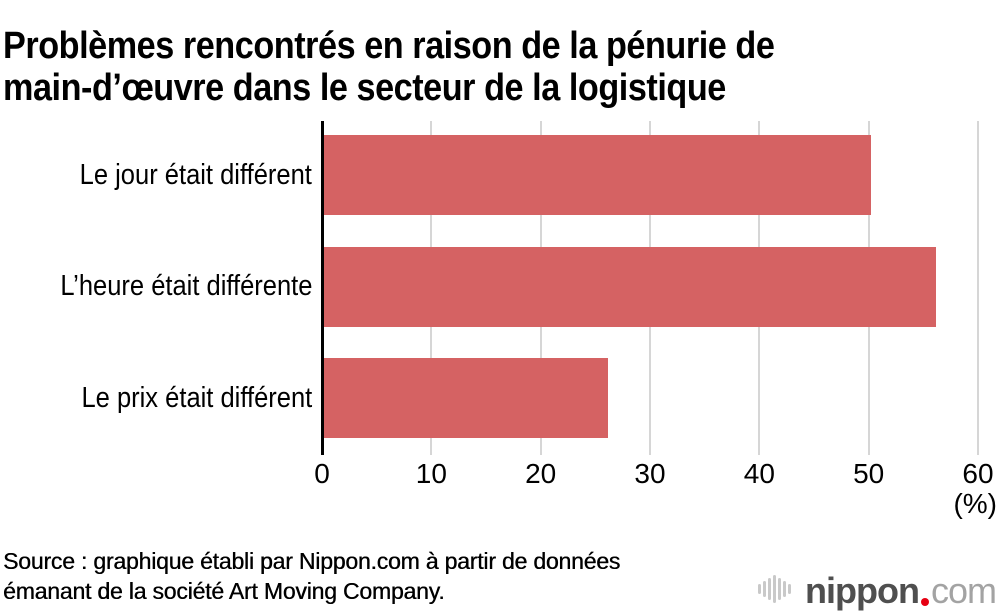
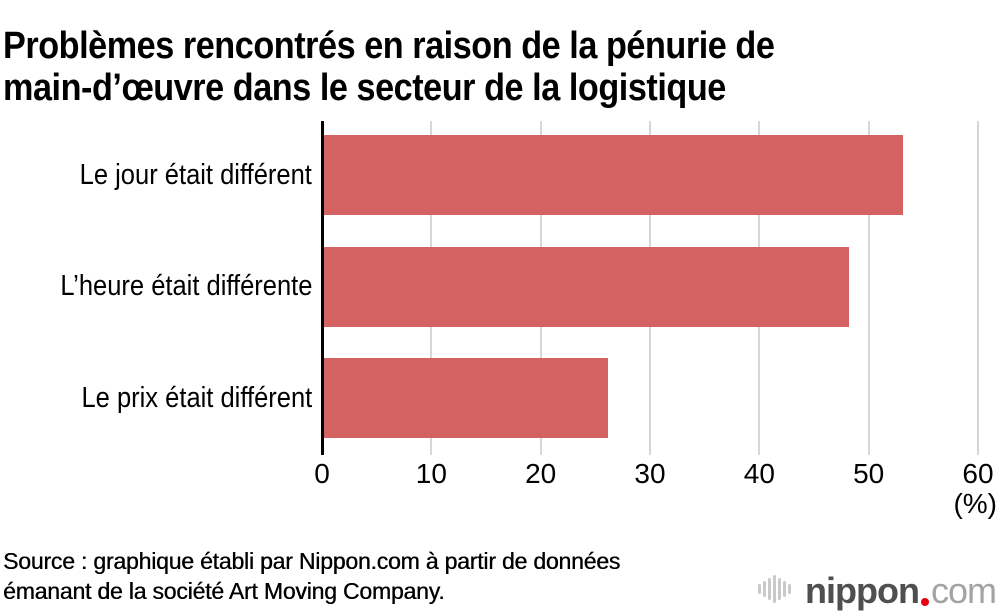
Le jour était différent: 50 -> 53
L’heure était différente: 56 -> 48
